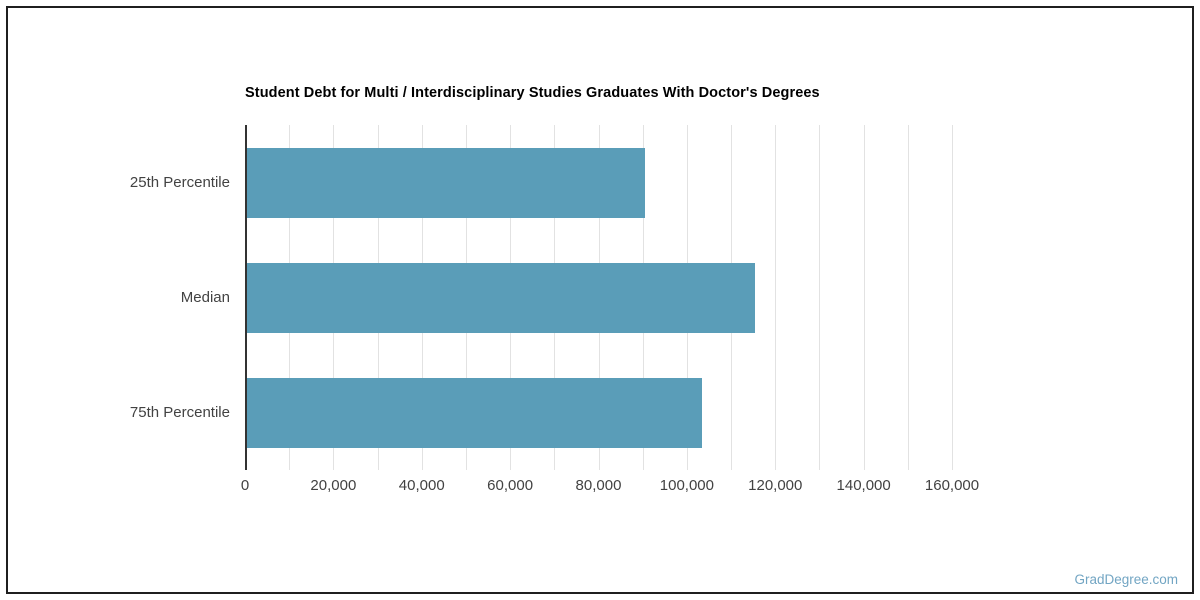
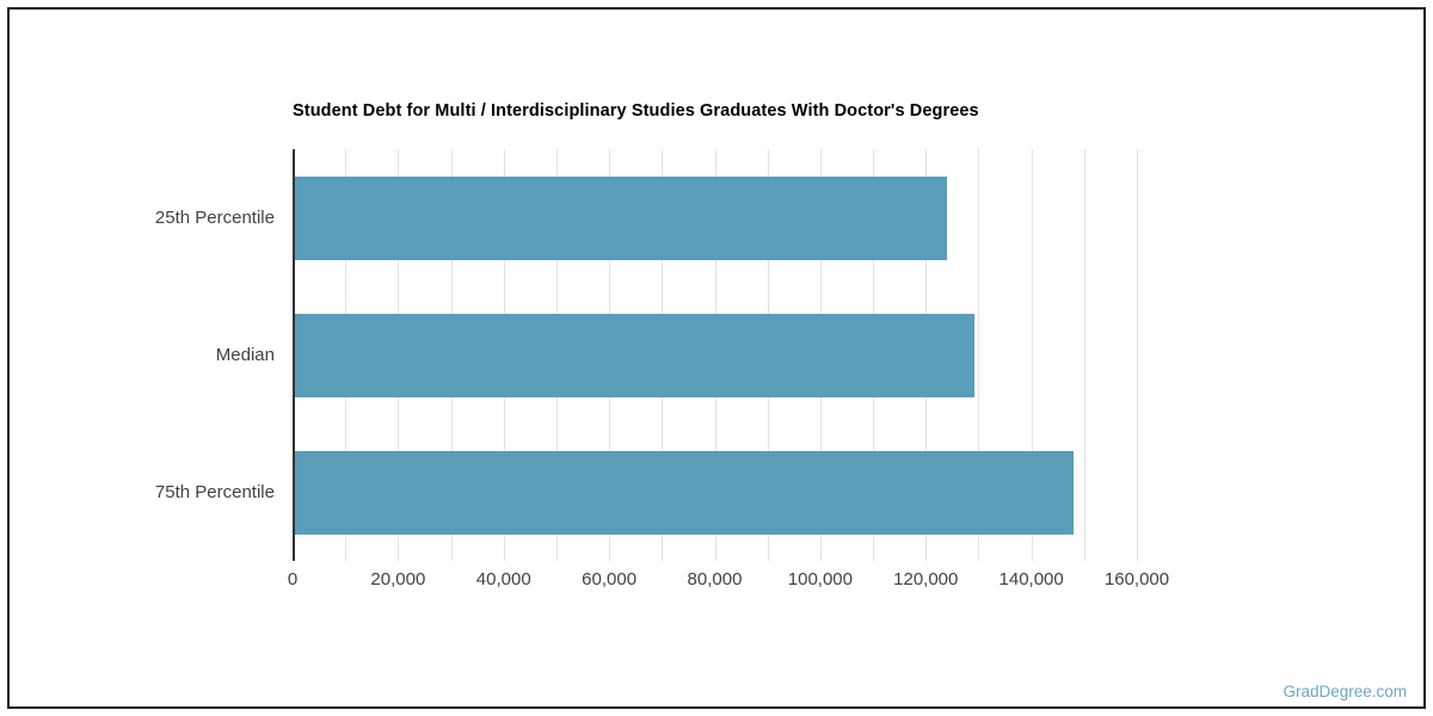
25th Percentile: 90000 -> 124000
Median: 115000 -> 129000
75th Percentile: 103000 -> 148000
